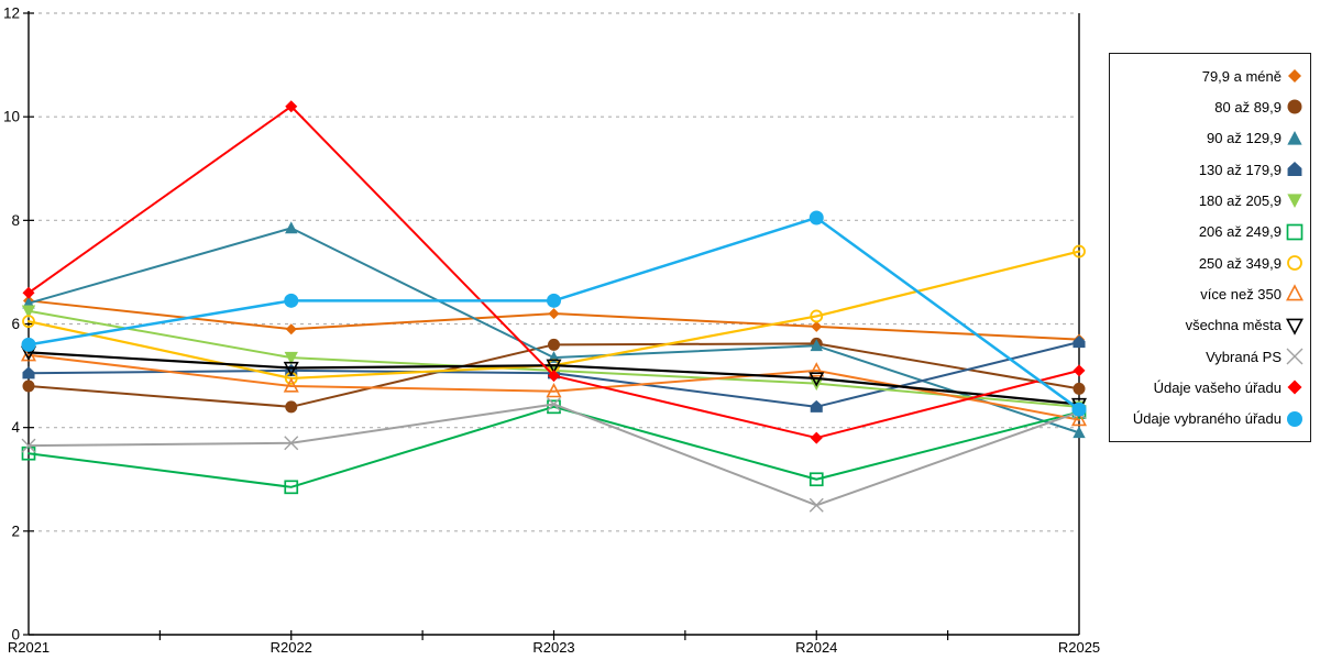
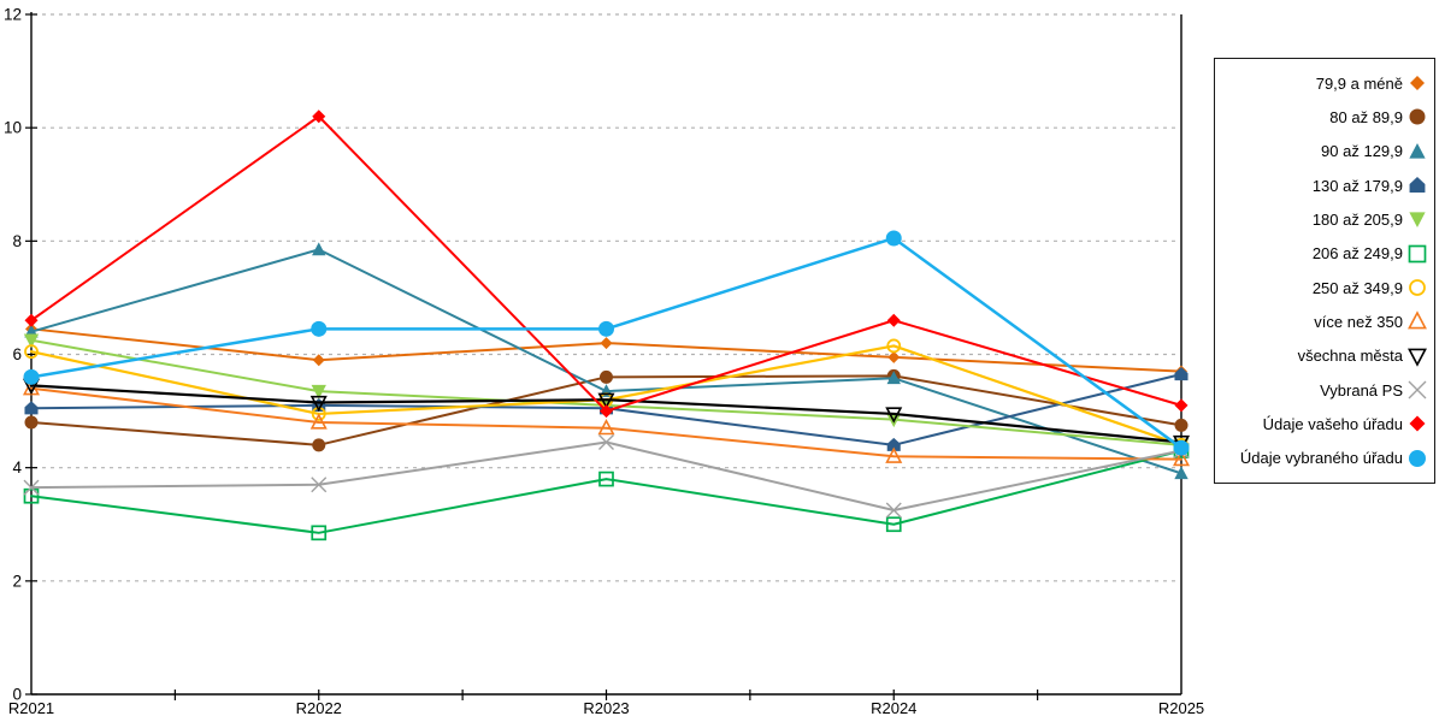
206 až 249,9/R2023: 4.4 -> 3.8
více než 350/R2024: 5.1 -> 4.2
Vybraná PS/R2024: 2.5 -> 3.2
Údaje vašeho úřadu/R2024: 3.8 -> 6.6
250 až 349,9/R2025: 7.4 -> 4.4
